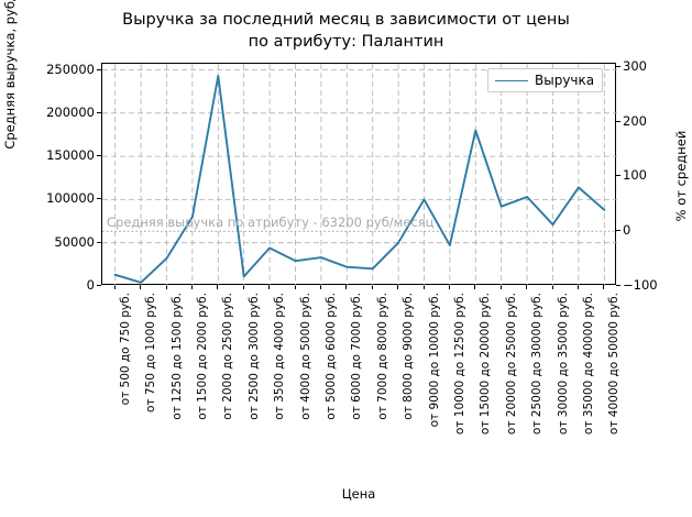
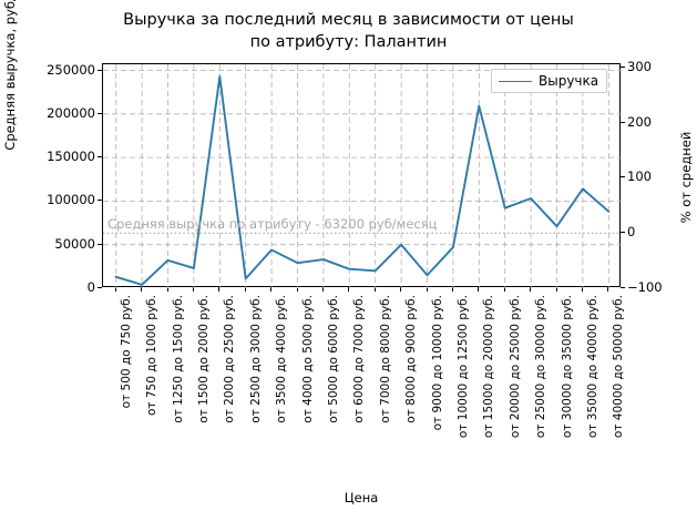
от 1500 до 2000 руб.: 80000 -> 20000
от 9000 до 10000 руб.: 100000 -> 20000
от 15000 до 20000 руб.: 180000 -> 210000
